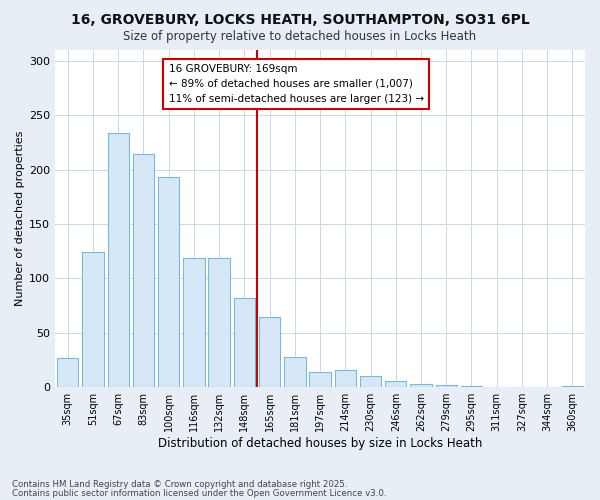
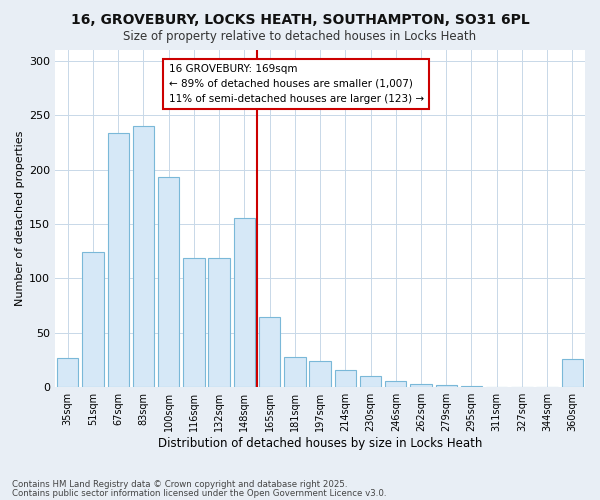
83sqm: 214 -> 240
148sqm: 82 -> 156
197sqm: 14 -> 24
360sqm: 1 -> 26
